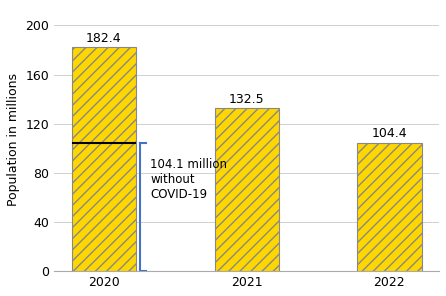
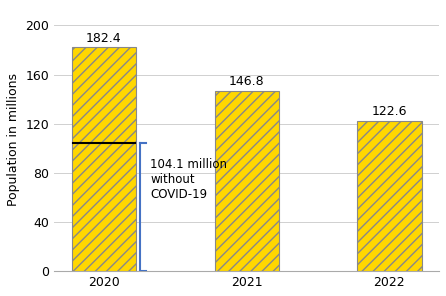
2021: 132.5 -> 146.8
2022: 104.4 -> 122.6
